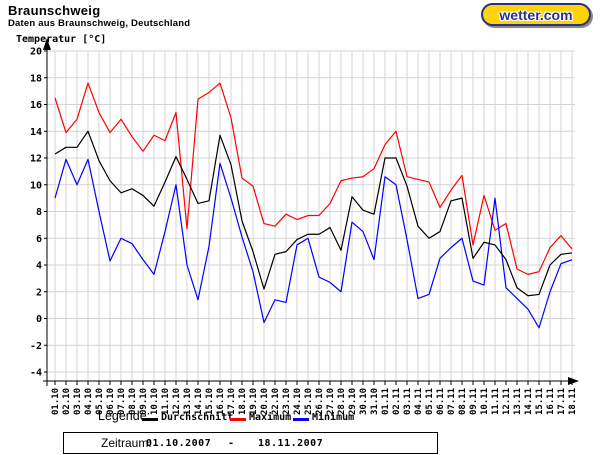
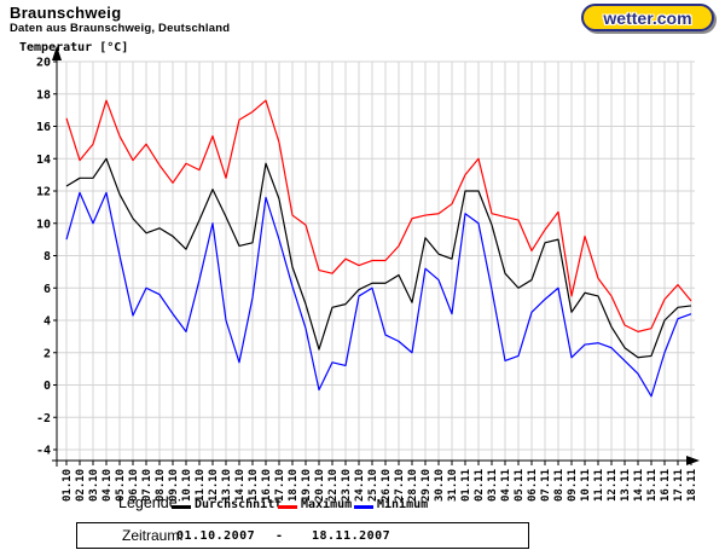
Maximum/13.10: 6.7 -> 12.8
Minimum/09.11: 2.8 -> 1.7
Minimum/11.11: 9.0 -> 2.6
Durchschnitt/12.11: 4.4 -> 3.6
Maximum/12.11: 7.1 -> 5.5
